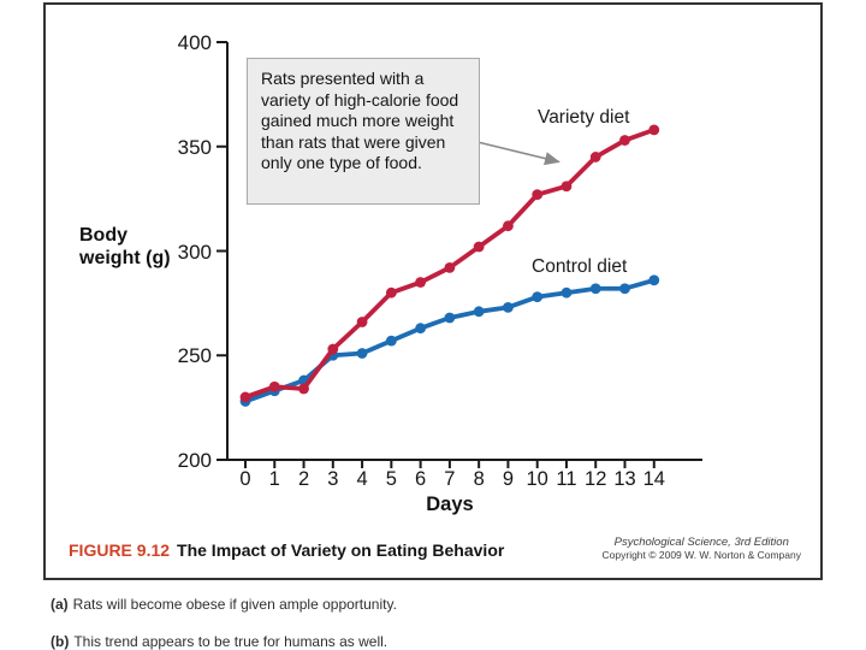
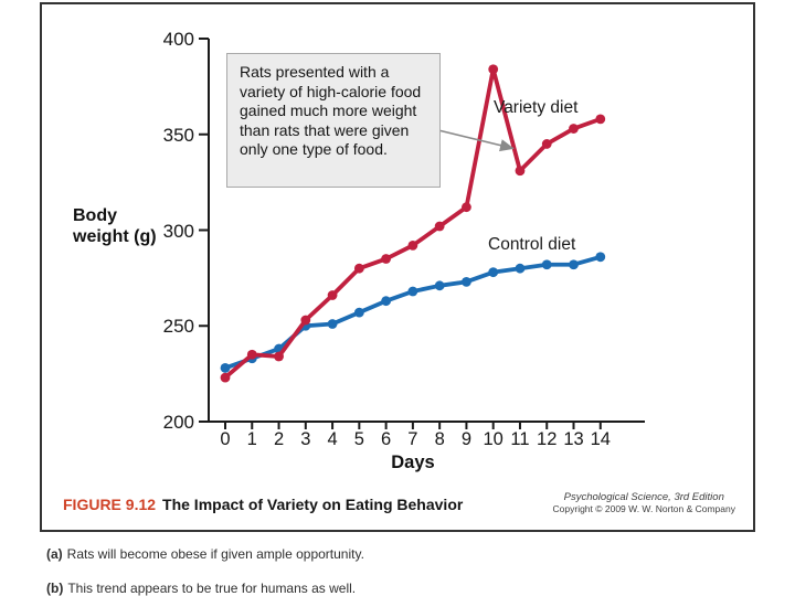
Variety diet/0: 230 -> 223
Variety diet/10: 327 -> 384
